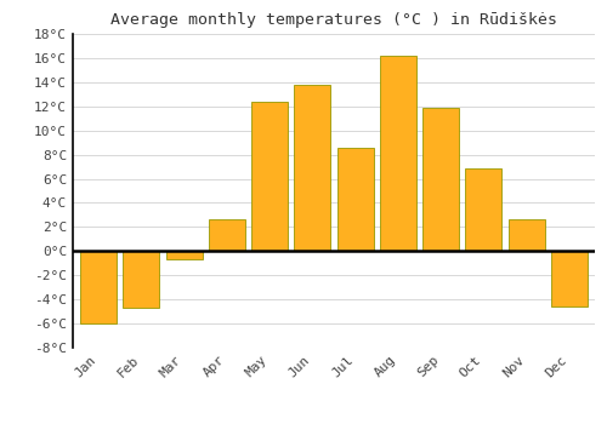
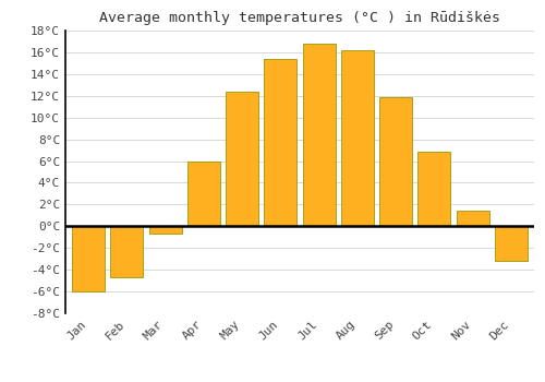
Apr: 2.6°C -> 6.0°C
Jun: 13.8°C -> 15.4°C
Jul: 8.6°C -> 16.8°C
Nov: 2.6°C -> 1.4°C
Dec: -4.6°C -> -3.2°C
